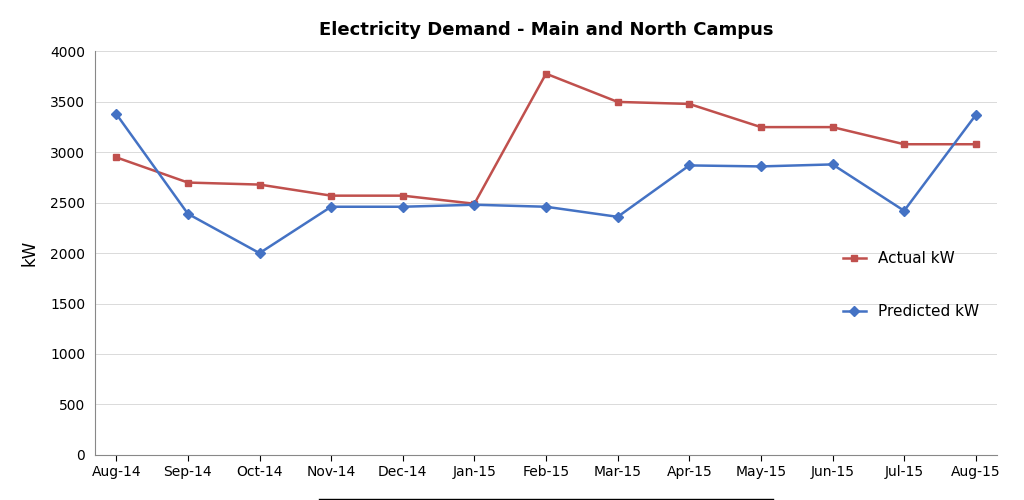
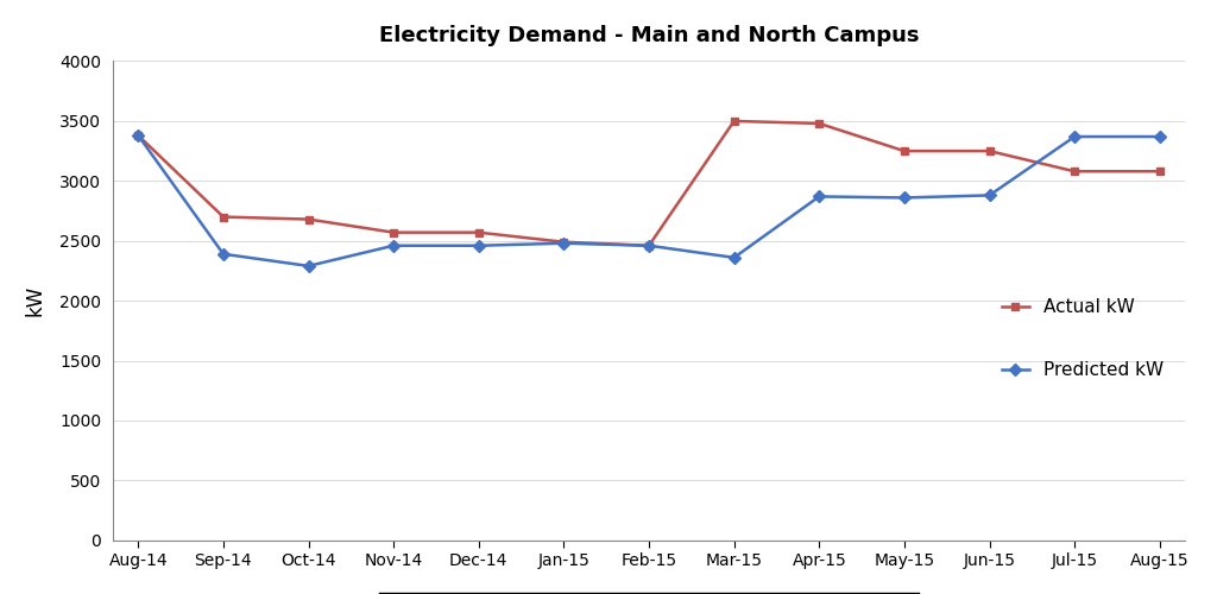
Actual kW/Aug-14: 2950 -> 3380
Predicted kW/Oct-14: 2000 -> 2290
Actual kW/Feb-15: 3780 -> 2460
Predicted kW/Jul-15: 2420 -> 3370
